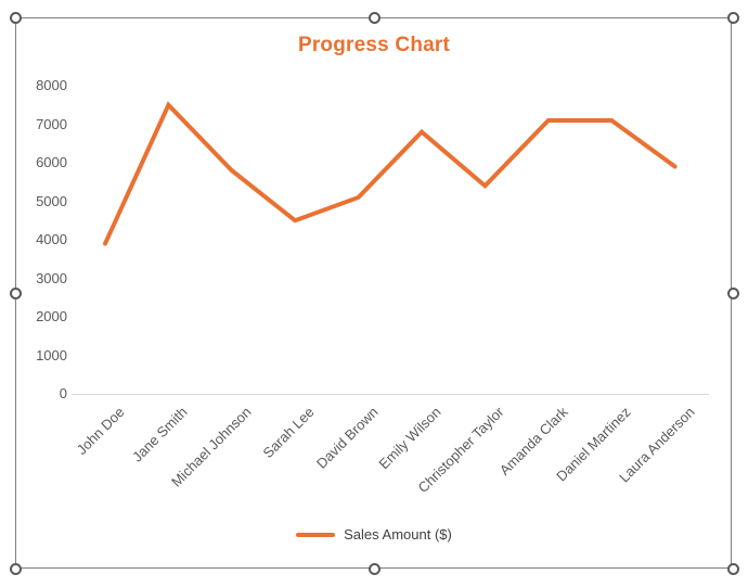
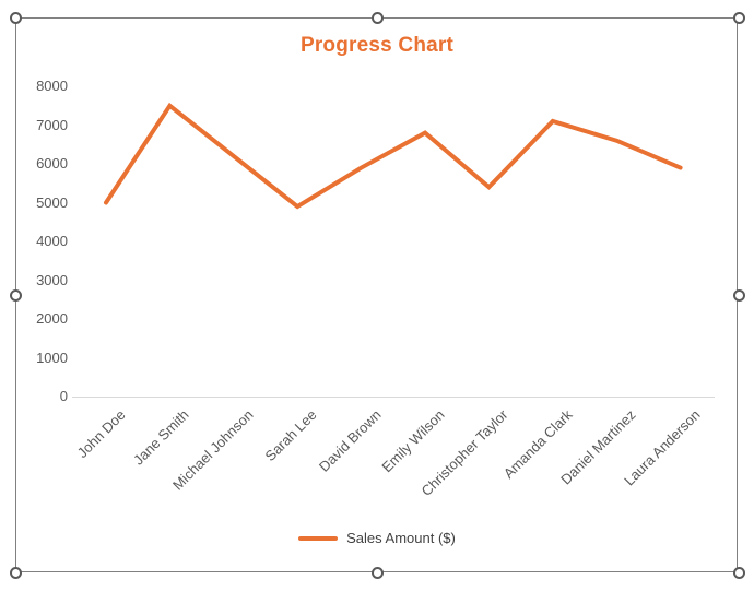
John Doe: 3900 -> 5000
Michael Johnson: 5800 -> 6200
Sarah Lee: 4500 -> 4900
David Brown: 5100 -> 5900
Daniel Martinez: 7100 -> 6600
